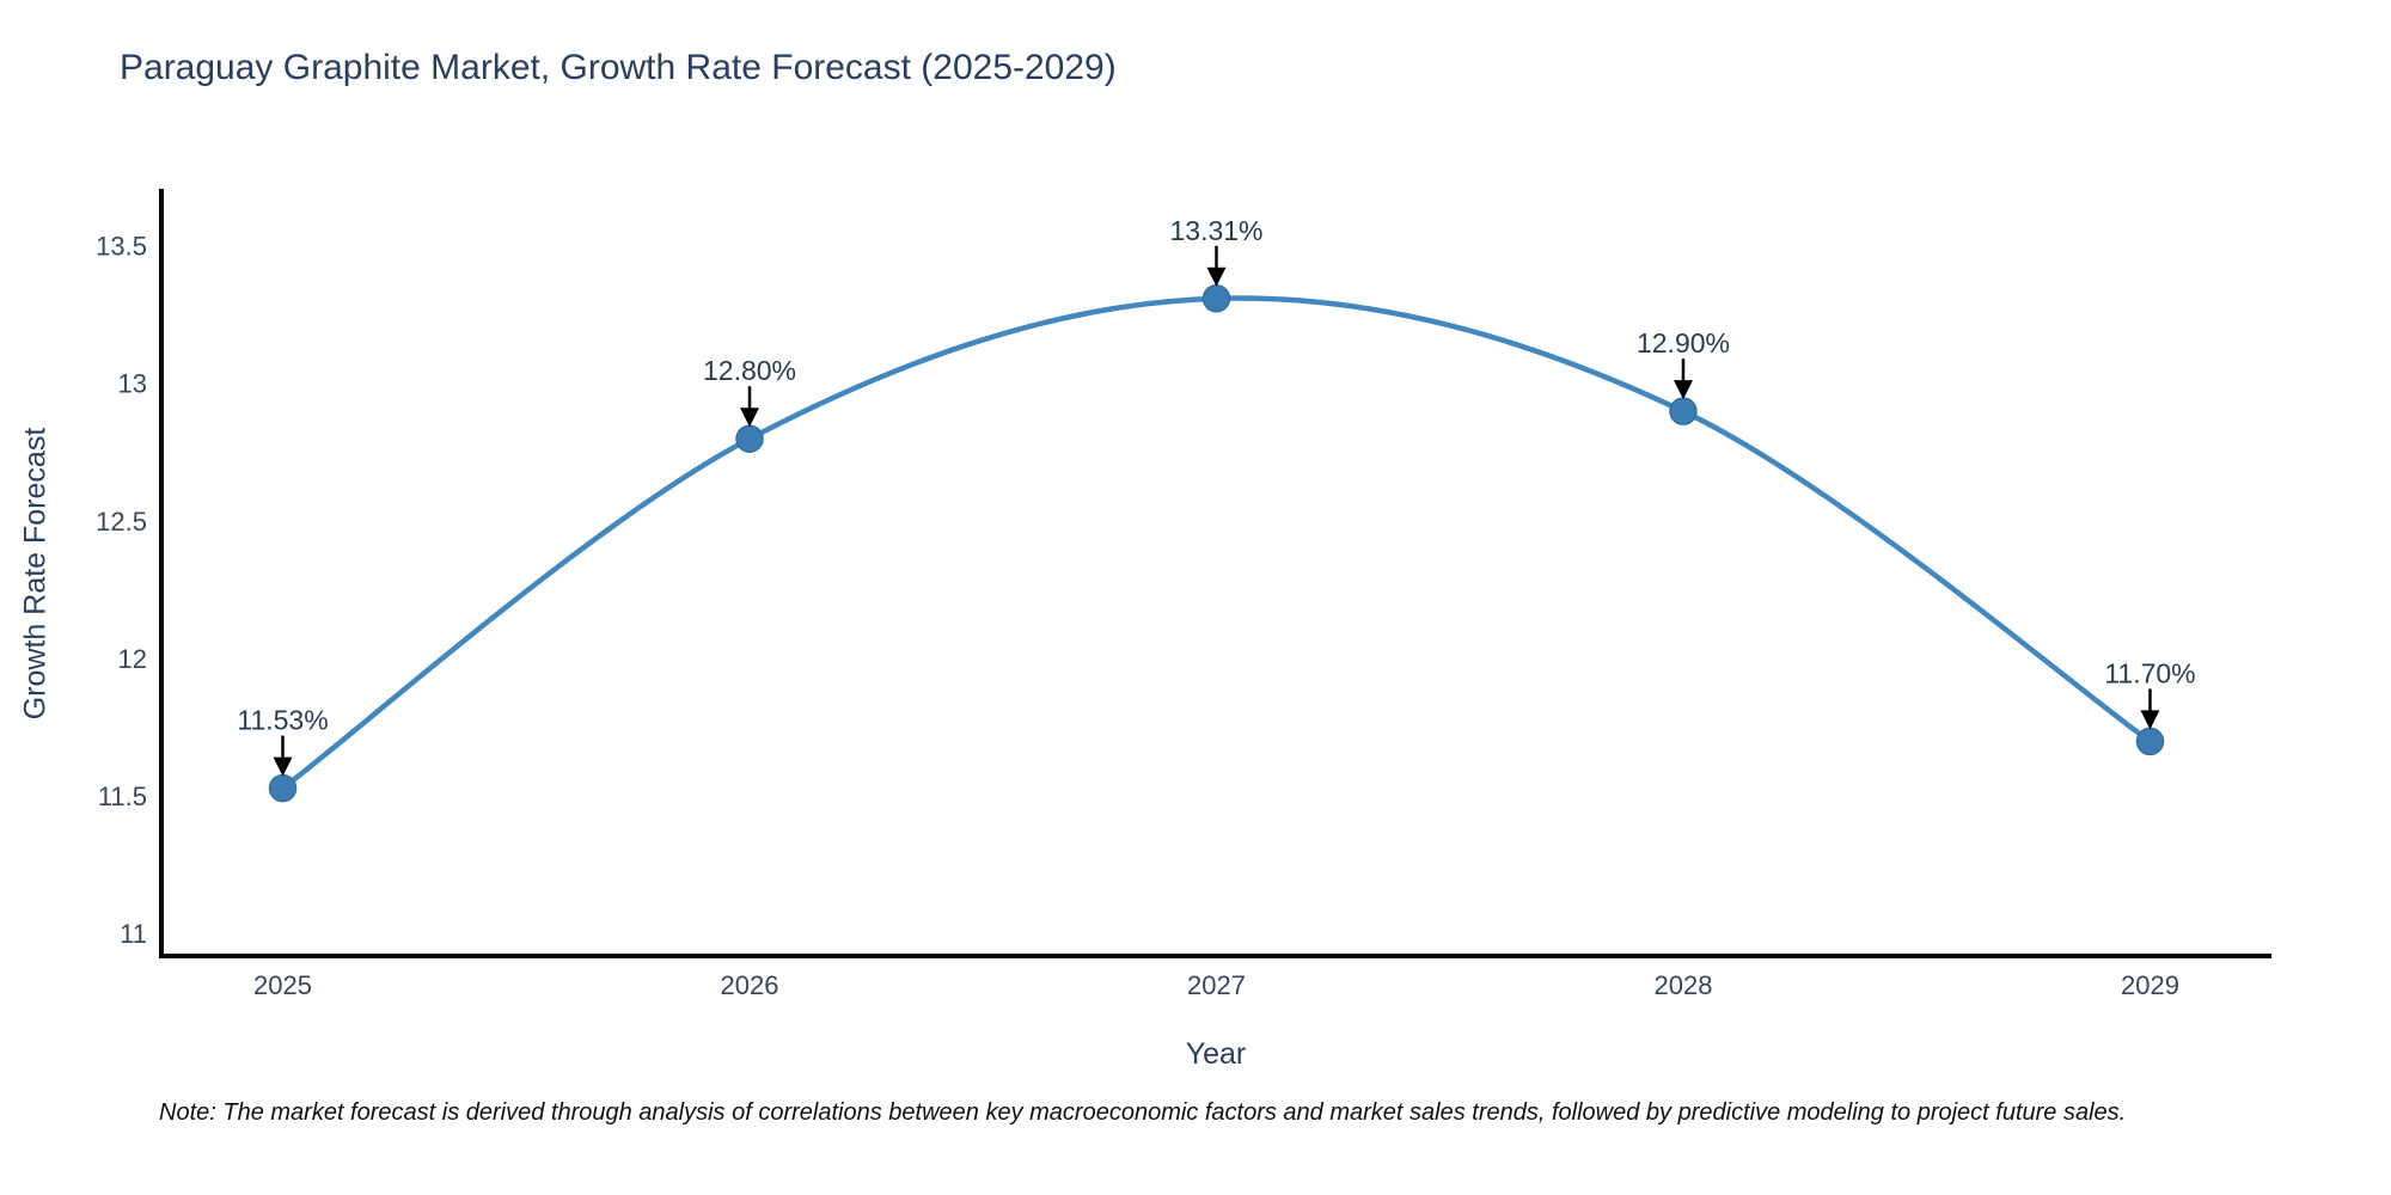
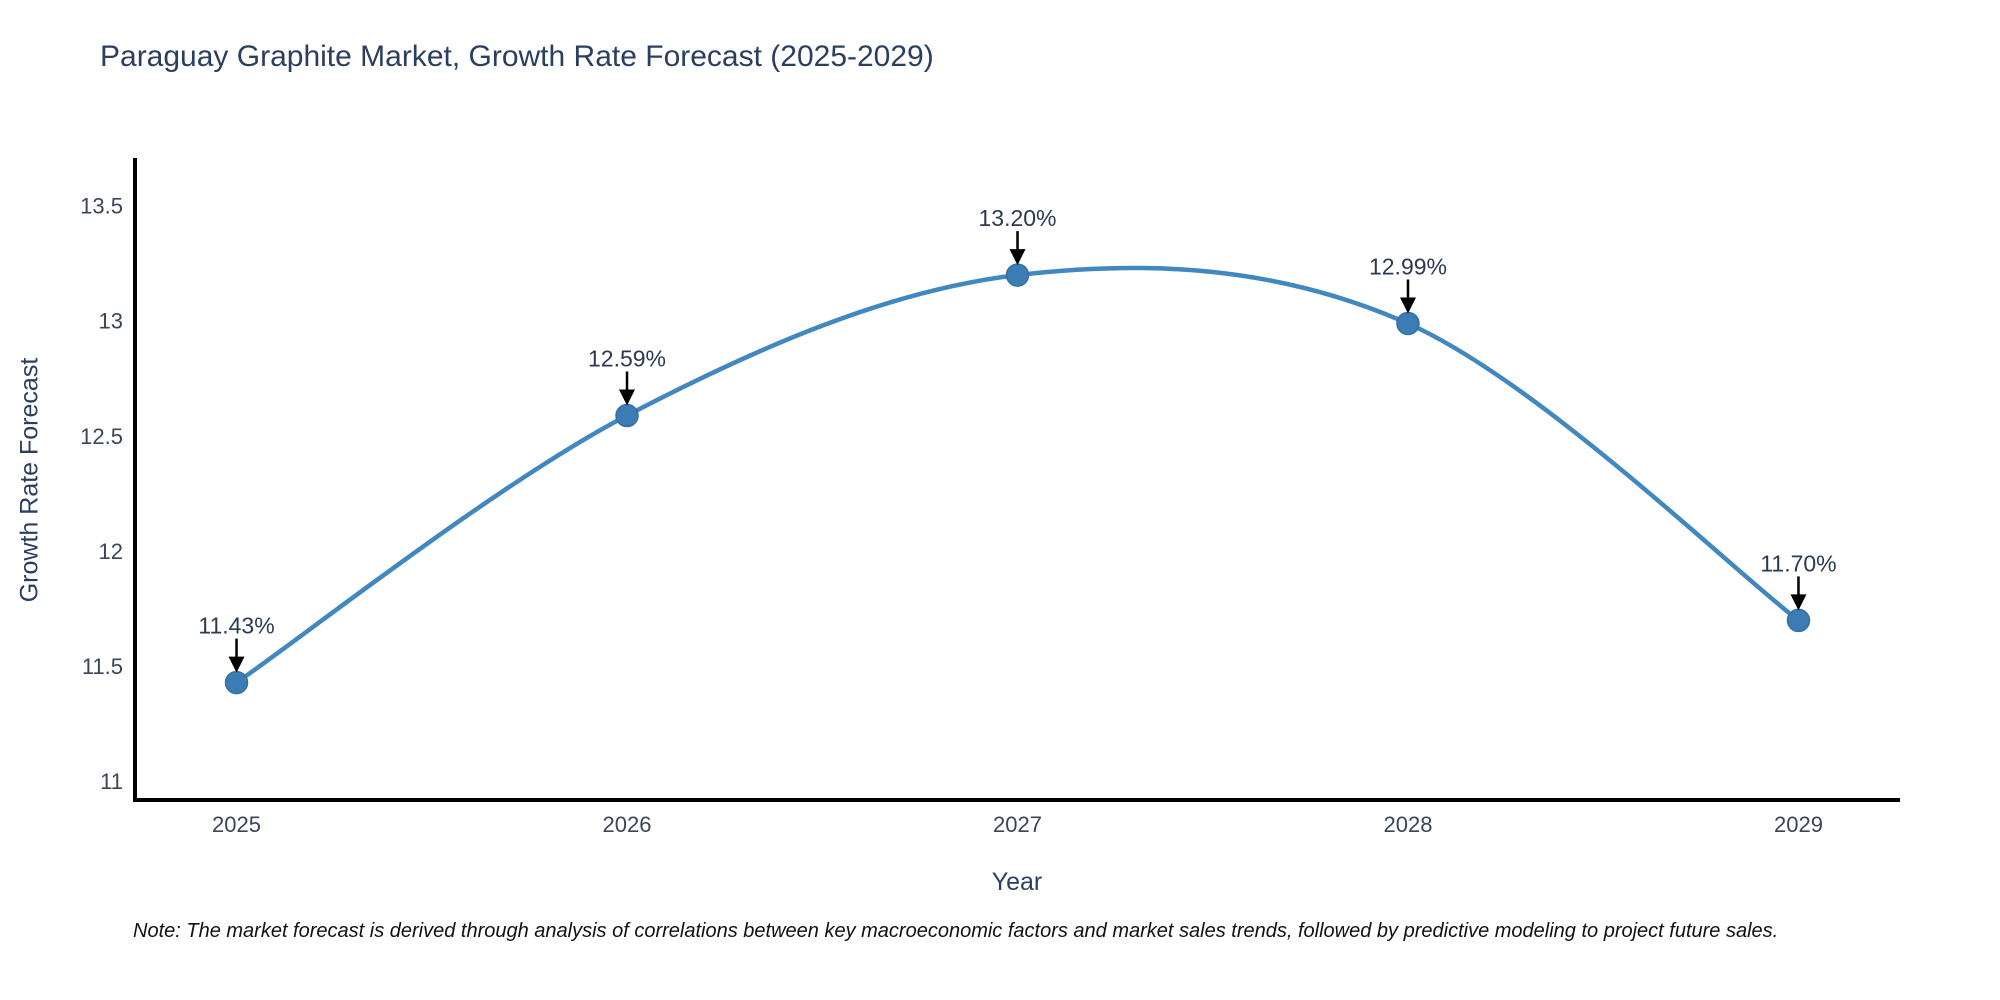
2025: 11.53% -> 11.43%
2026: 12.80% -> 12.59%
2027: 13.31% -> 13.20%
2028: 12.90% -> 12.99%
